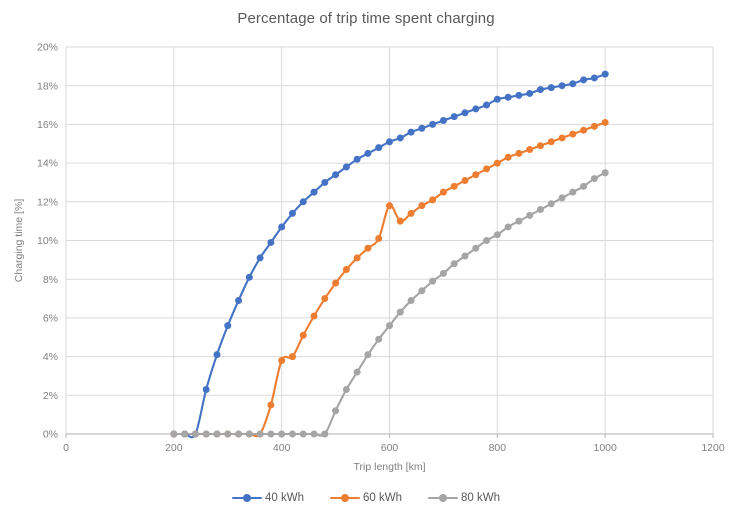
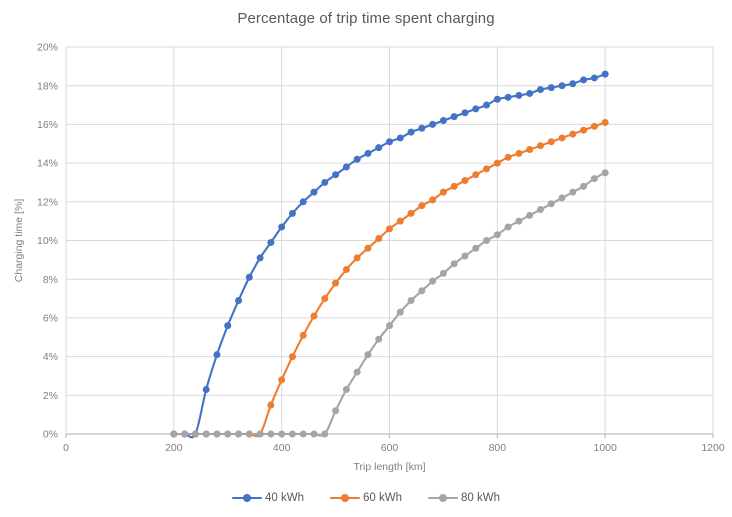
60 kWh/400: 3.8% -> 2.8%
60 kWh/600: 11.8% -> 10.6%
